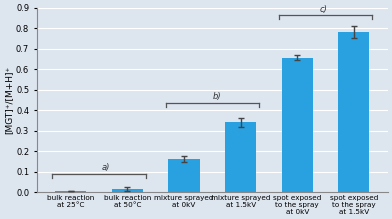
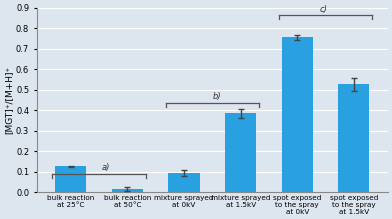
bulk reaction at 25°C: 0.005 -> 0.125
mixture sprayed at 0kV: 0.160 -> 0.095
mixture sprayed at 1.5kV: 0.340 -> 0.385
spot exposed to the spray at 0kV: 0.655 -> 0.755
spot exposed to the spray at 1.5kV: 0.780 -> 0.525
